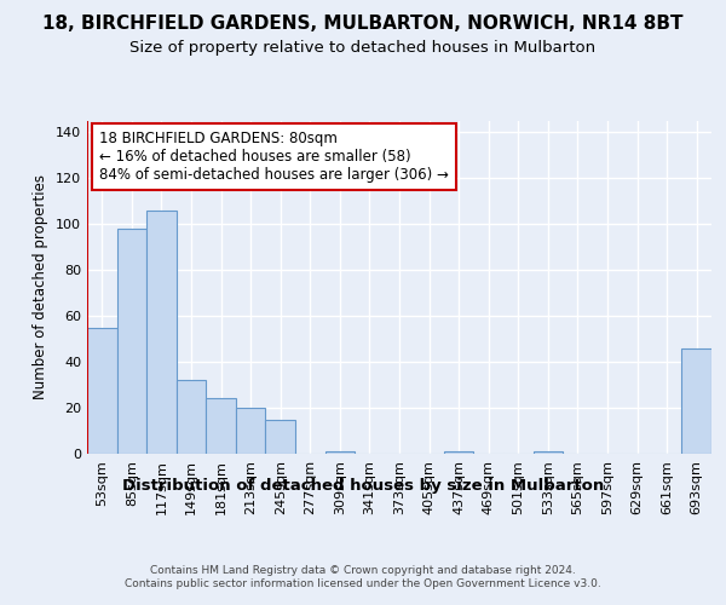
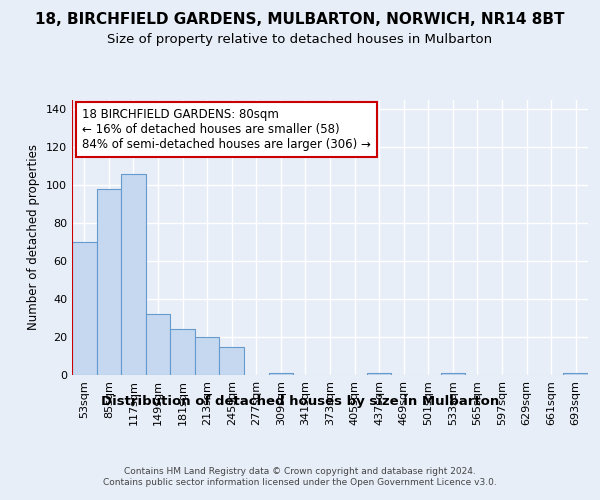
53sqm: 55 -> 70
693sqm: 46 -> 1
